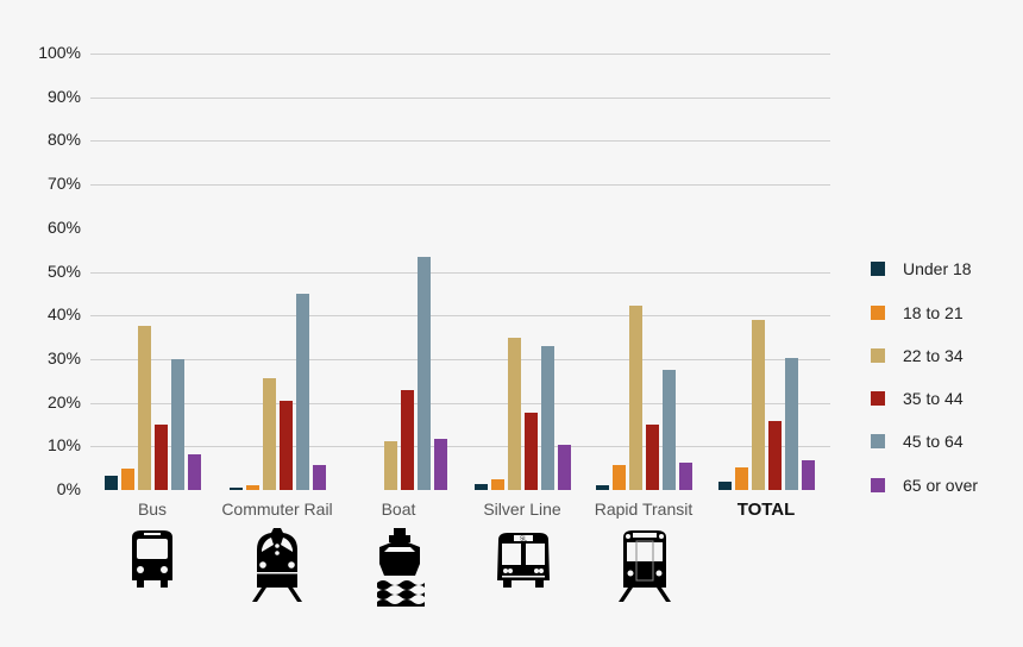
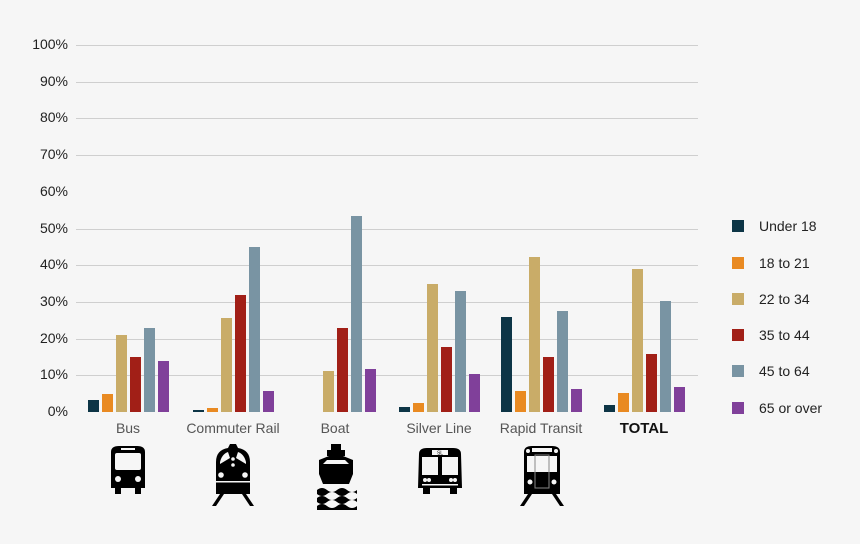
22 to 34/Bus: 38% -> 21%
45 to 64/Bus: 30% -> 23%
65 or over/Bus: 8% -> 14%
35 to 44/Commuter Rail: 20% -> 32%
Under 18/Rapid Transit: 1% -> 26%
